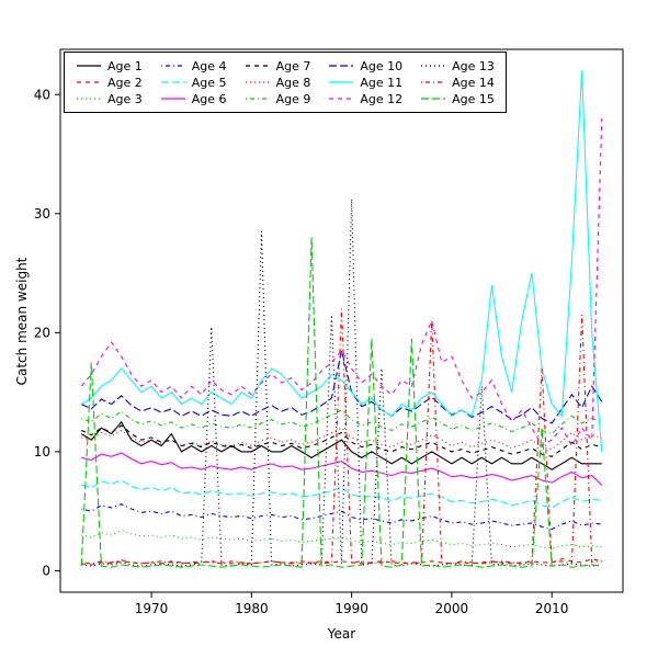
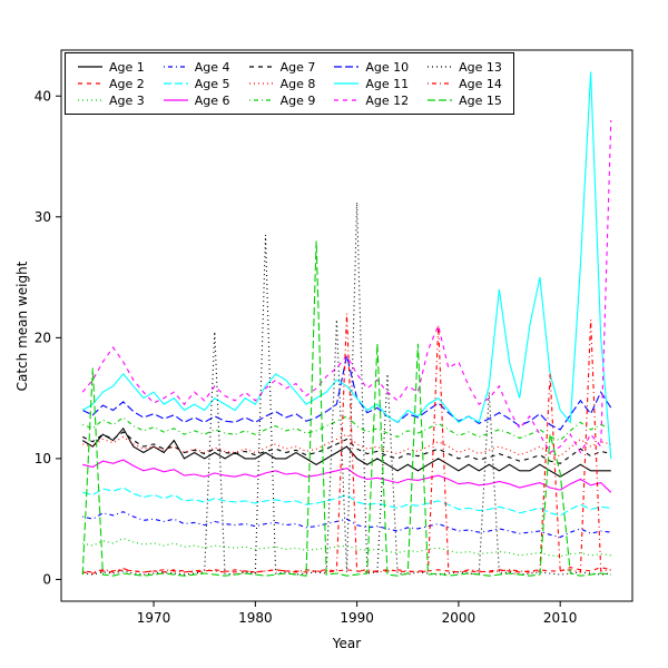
Age 12/1970: 16.0 -> 14.6
Age 15/2010: 0.4 -> 8.8
